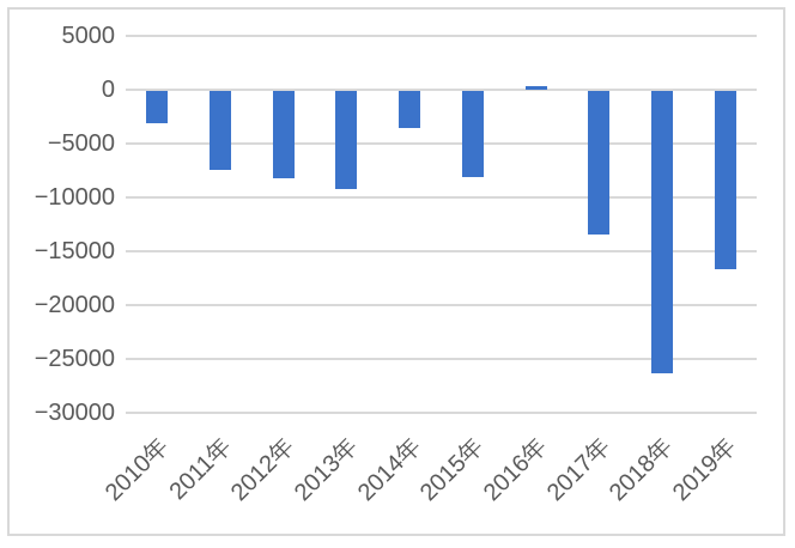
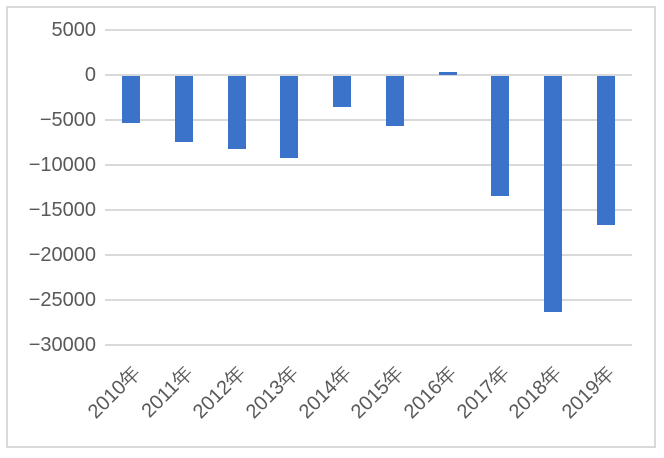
2010年: -3000 -> -5000
2015年: -8000 -> -6000
